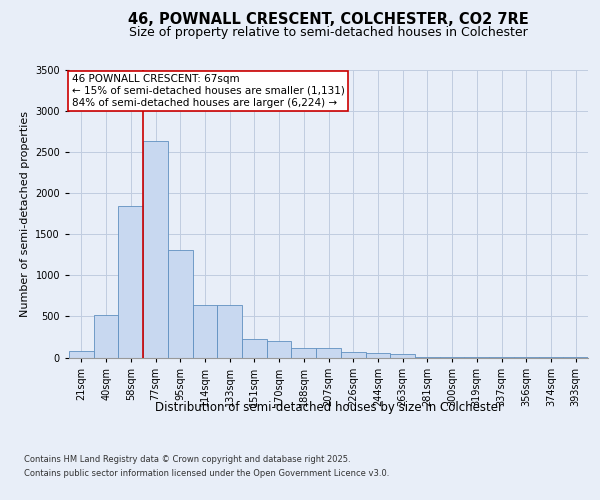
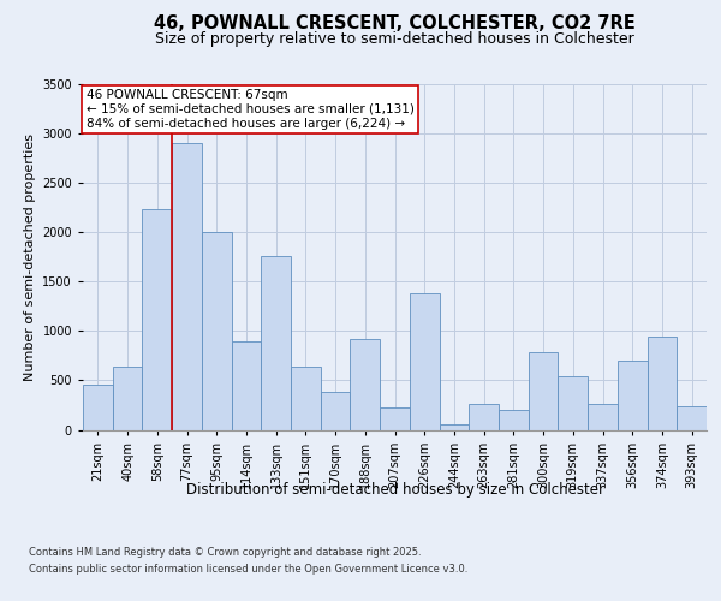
21sqm: 80 -> 460
40sqm: 520 -> 640
58sqm: 1850 -> 2240
77sqm: 2640 -> 2900
95sqm: 1310 -> 2000
114sqm: 640 -> 900
133sqm: 640 -> 1760
151sqm: 220 -> 640
170sqm: 200 -> 380
188sqm: 110 -> 920
207sqm: 110 -> 220
226sqm: 70 -> 1380
263sqm: 40 -> 260
281sqm: 10 -> 200
300sqm: 0 -> 780
319sqm: 0 -> 540
337sqm: 0 -> 260
356sqm: 0 -> 700
374sqm: 0 -> 940
393sqm: 0 -> 240
